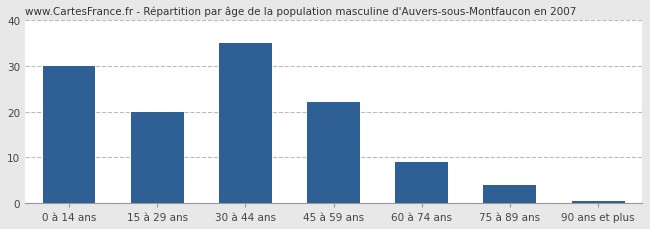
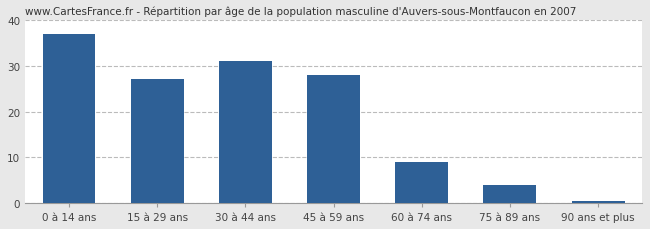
0 à 14 ans: 30.0 -> 37.0
15 à 29 ans: 20.0 -> 27.0
30 à 44 ans: 35.0 -> 31.0
45 à 59 ans: 22.0 -> 28.0
